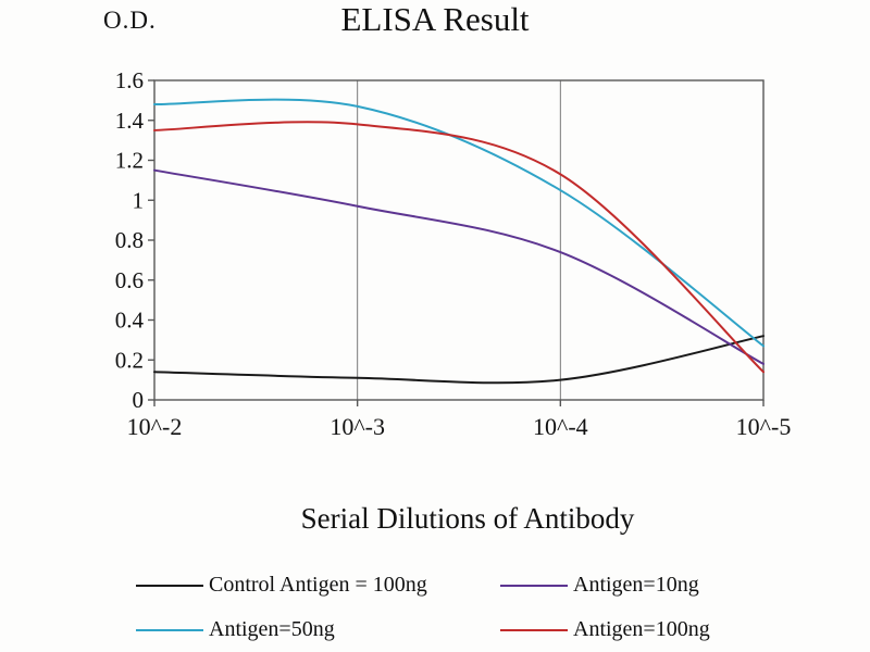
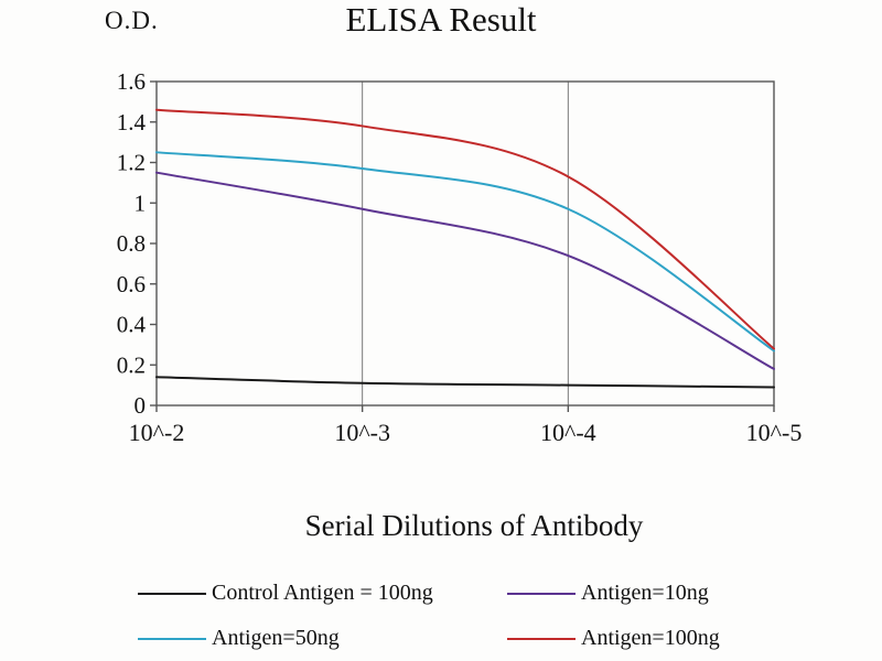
Antigen=50ng/10^-2: 1.48 -> 1.25
Antigen=100ng/10^-2: 1.35 -> 1.46
Antigen=50ng/10^-3: 1.47 -> 1.17
Antigen=50ng/10^-4: 1.05 -> 0.97
Control Antigen = 100ng/10^-5: 0.32 -> 0.09
Antigen=100ng/10^-5: 0.14 -> 0.28
